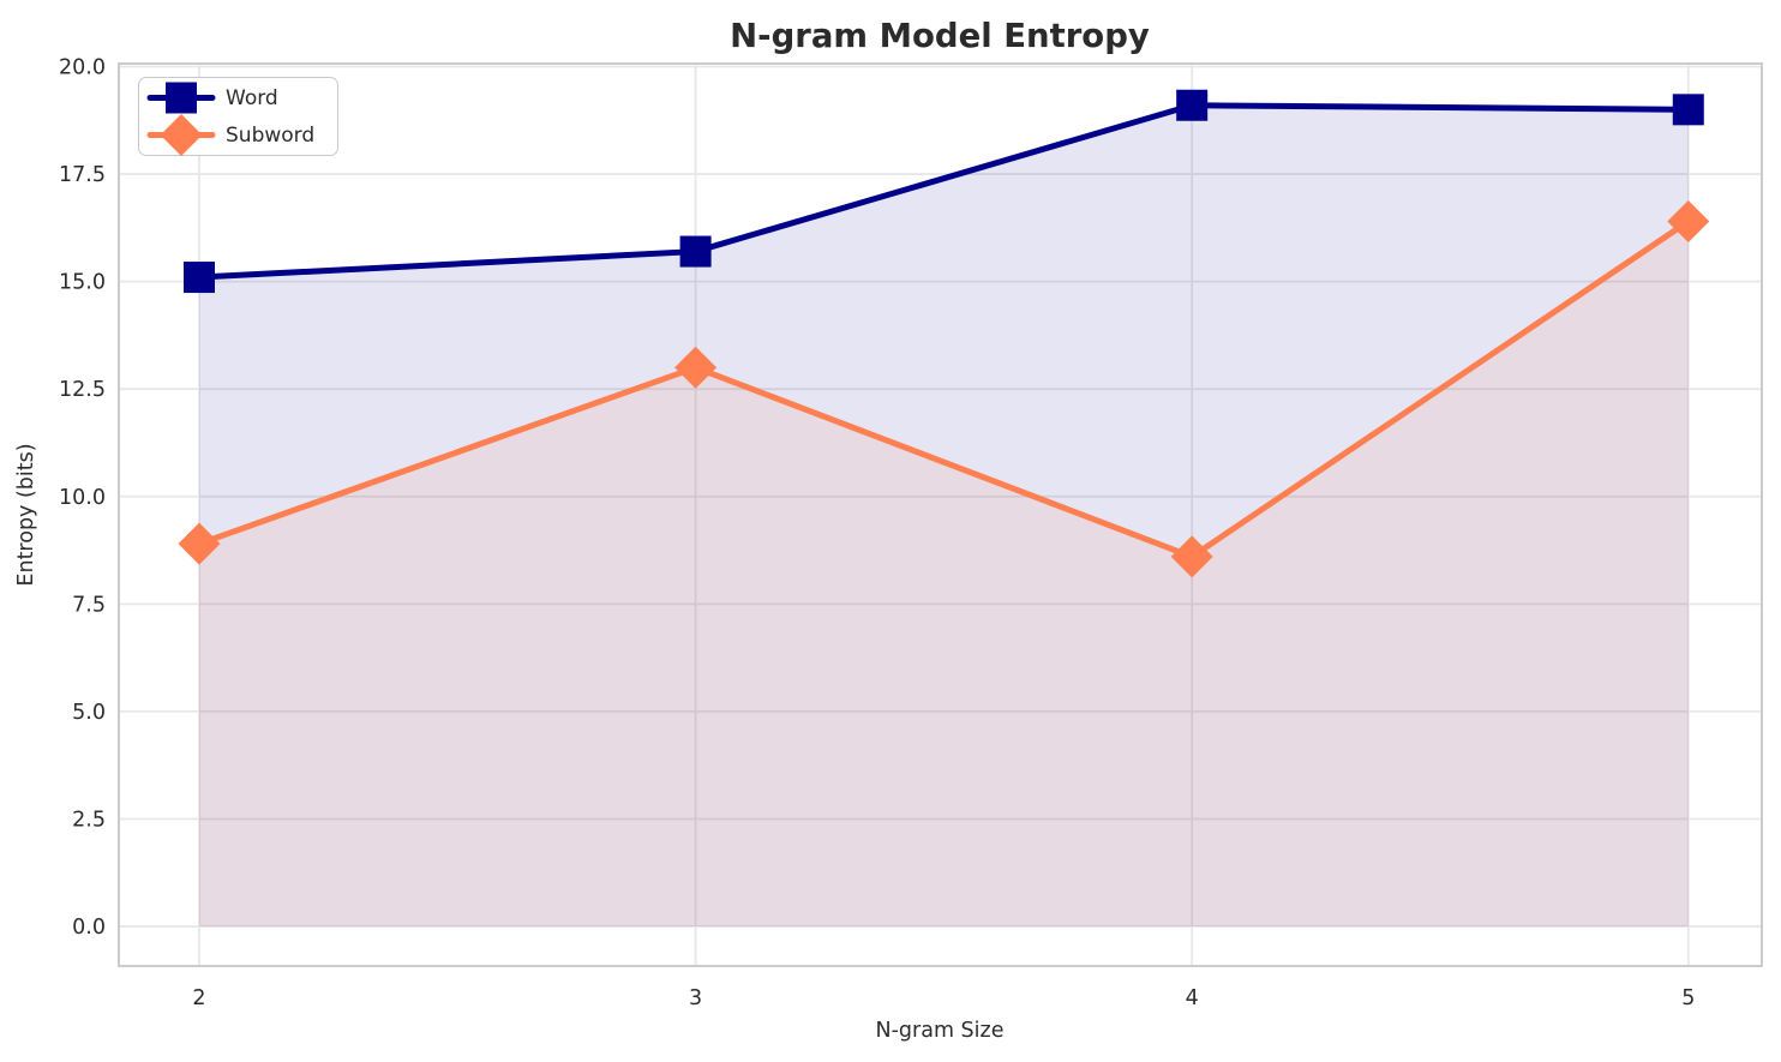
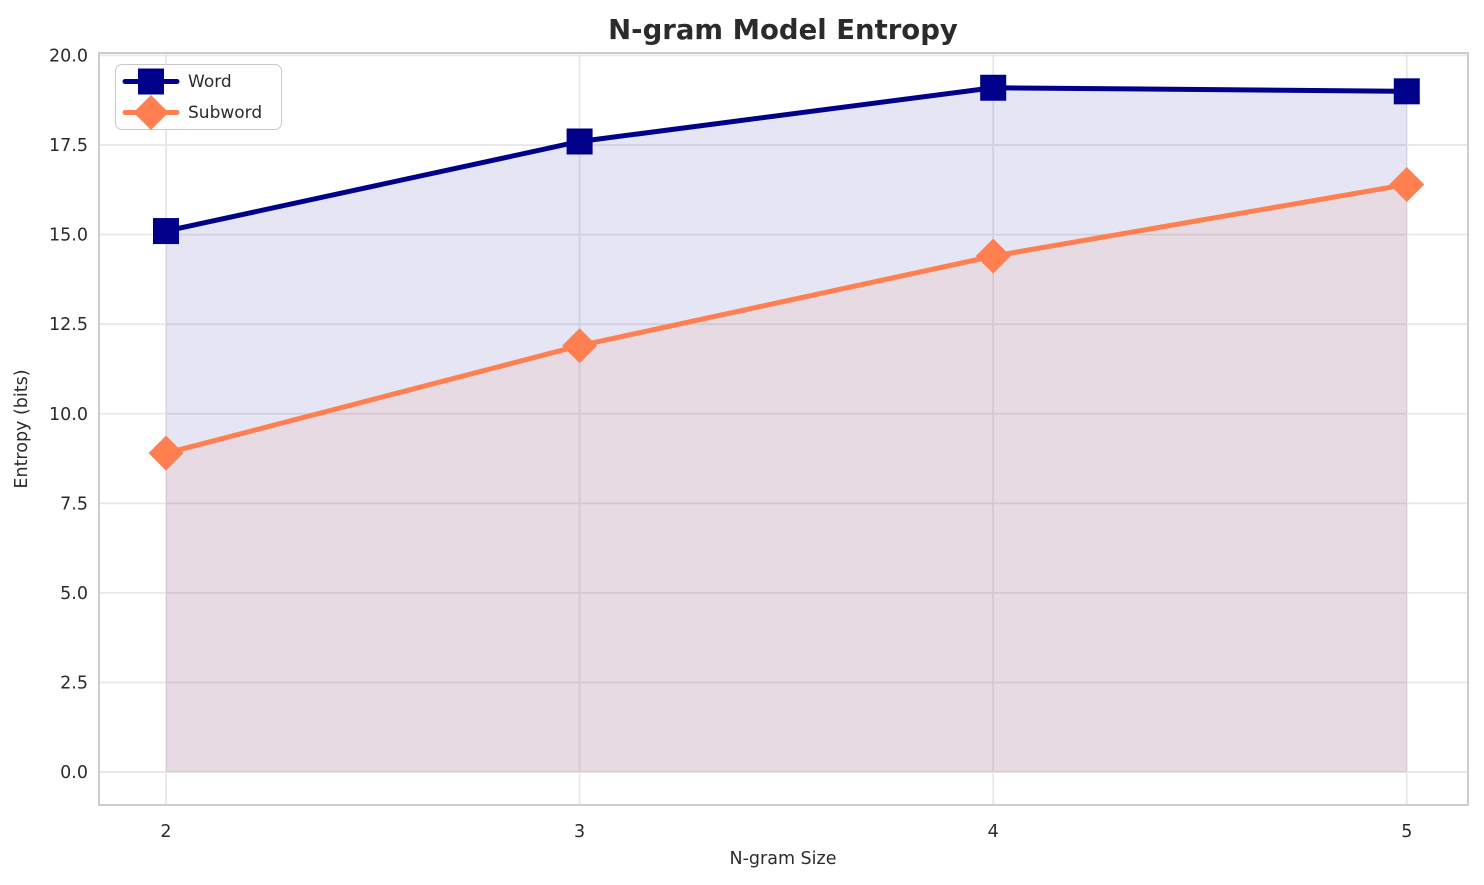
Word/3: 15.7 -> 17.6
Subword/3: 13.0 -> 11.9
Subword/4: 8.6 -> 14.4
